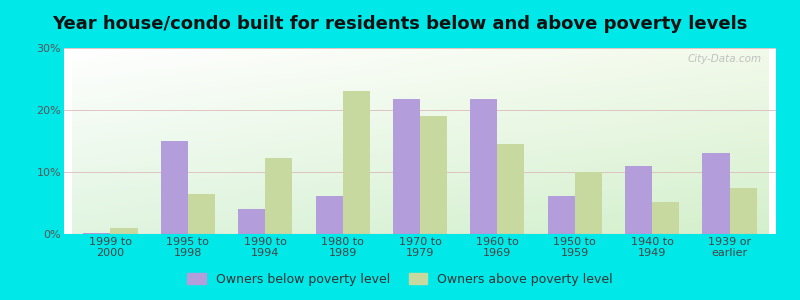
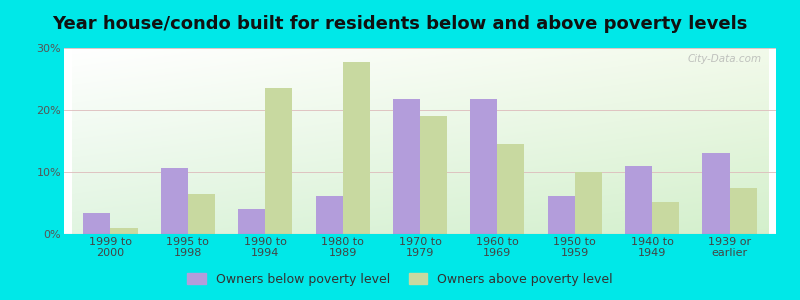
Owners below poverty level/1999 to 2000: 0.2% -> 3.4%
Owners below poverty level/1995 to 1998: 15.0% -> 10.6%
Owners above poverty level/1990 to 1994: 12.2% -> 23.6%
Owners above poverty level/1980 to 1989: 23.0% -> 27.8%
